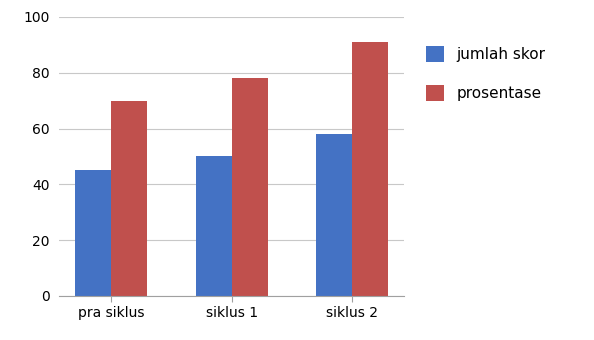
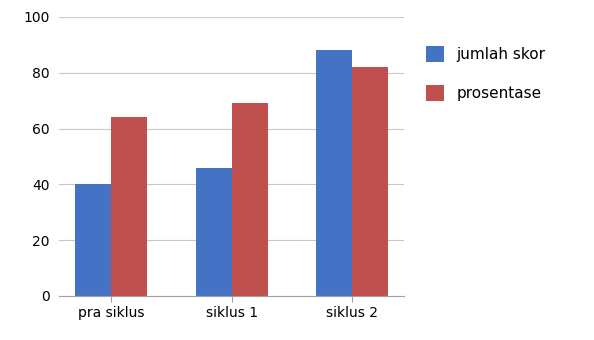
jumlah skor/pra siklus: 45 -> 40
prosentase/pra siklus: 70 -> 64
jumlah skor/siklus 1: 50 -> 46
prosentase/siklus 1: 78 -> 69
jumlah skor/siklus 2: 58 -> 88
prosentase/siklus 2: 91 -> 82
